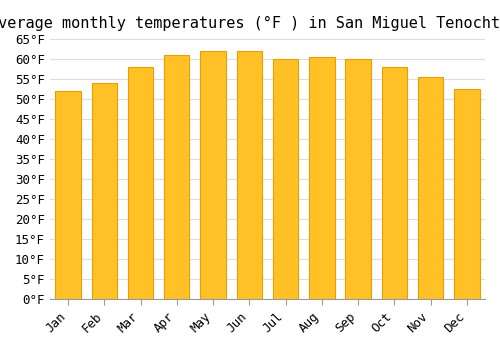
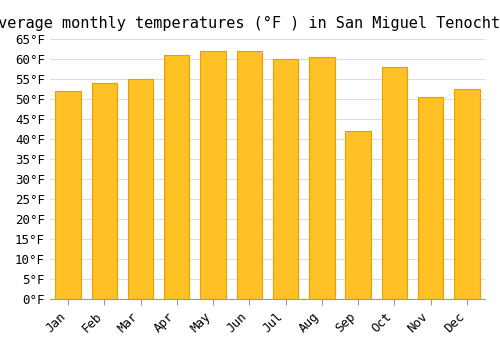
Mar: 58.0°F -> 55.0°F
Sep: 60.0°F -> 42.0°F
Nov: 55.5°F -> 50.5°F
